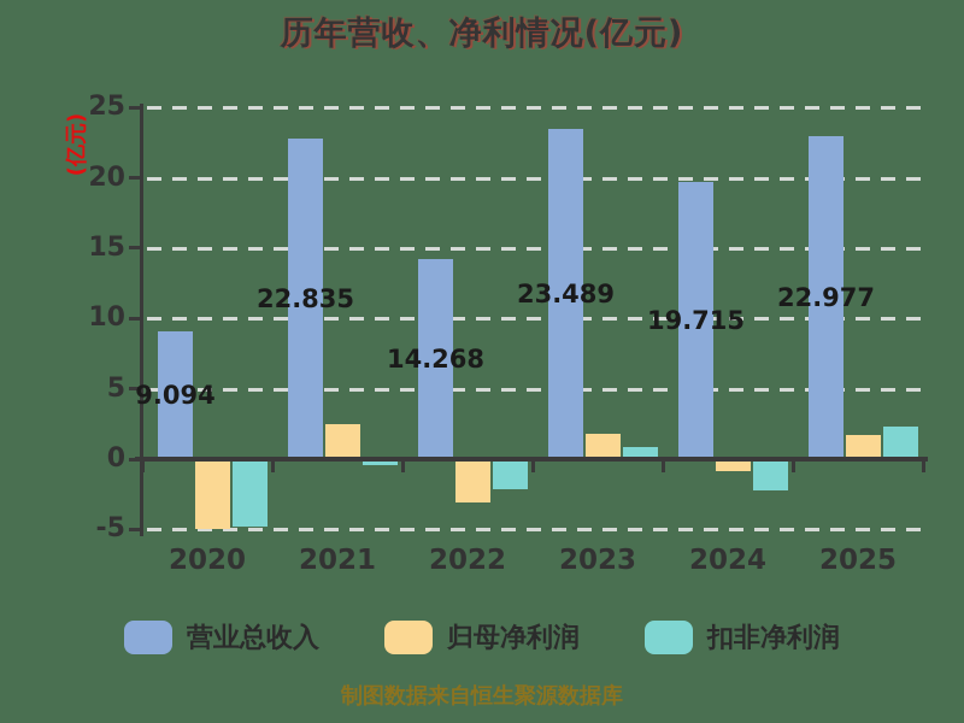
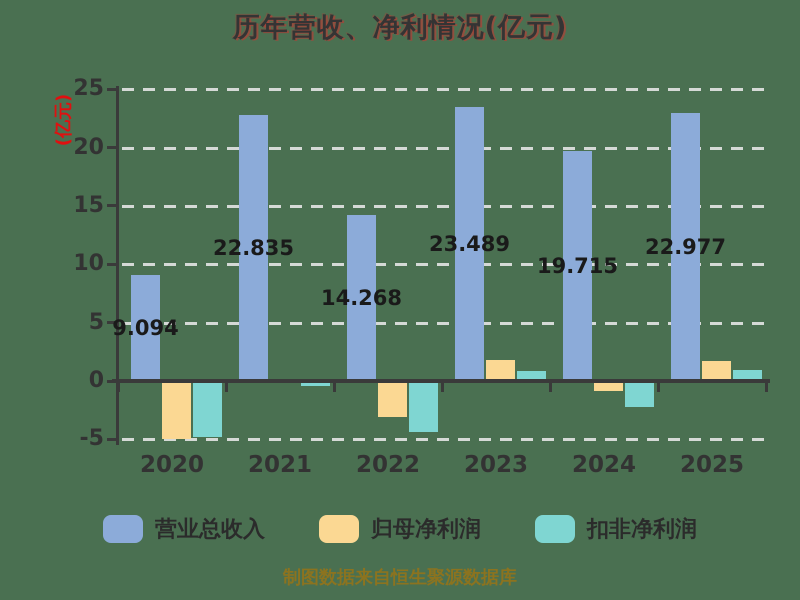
归母净利润/2021: 2.5 -> 0.1
扣非净利润/2022: -2.1 -> -4.4
扣非净利润/2025: 2.3 -> 0.9
